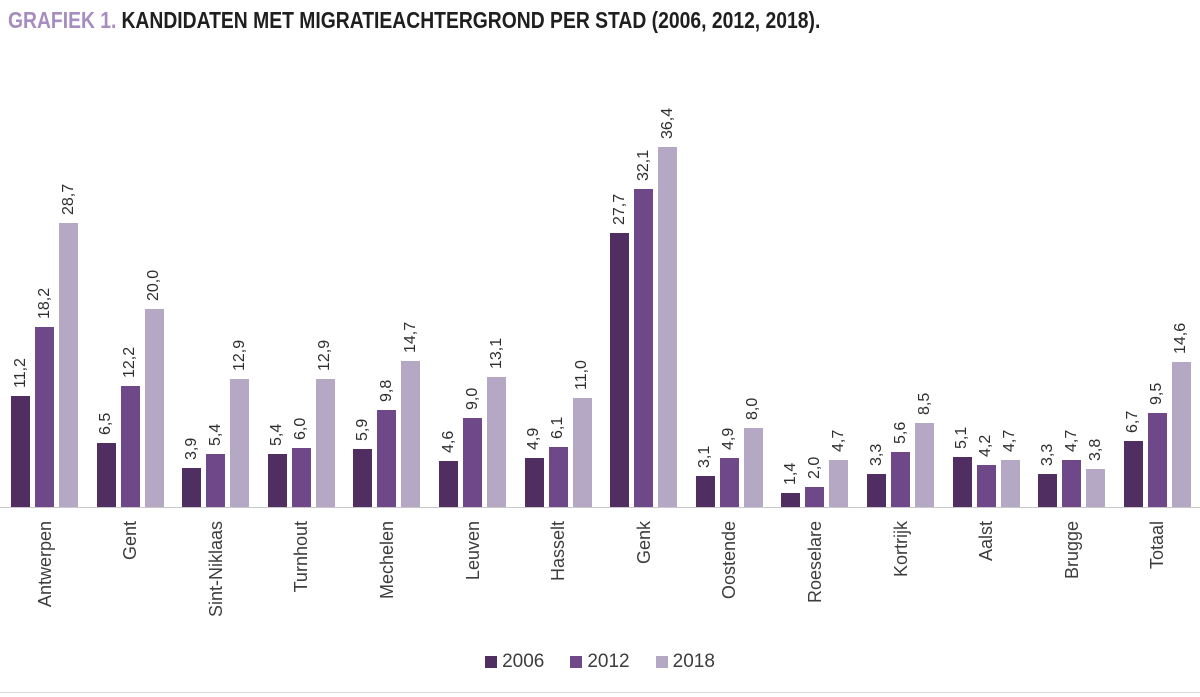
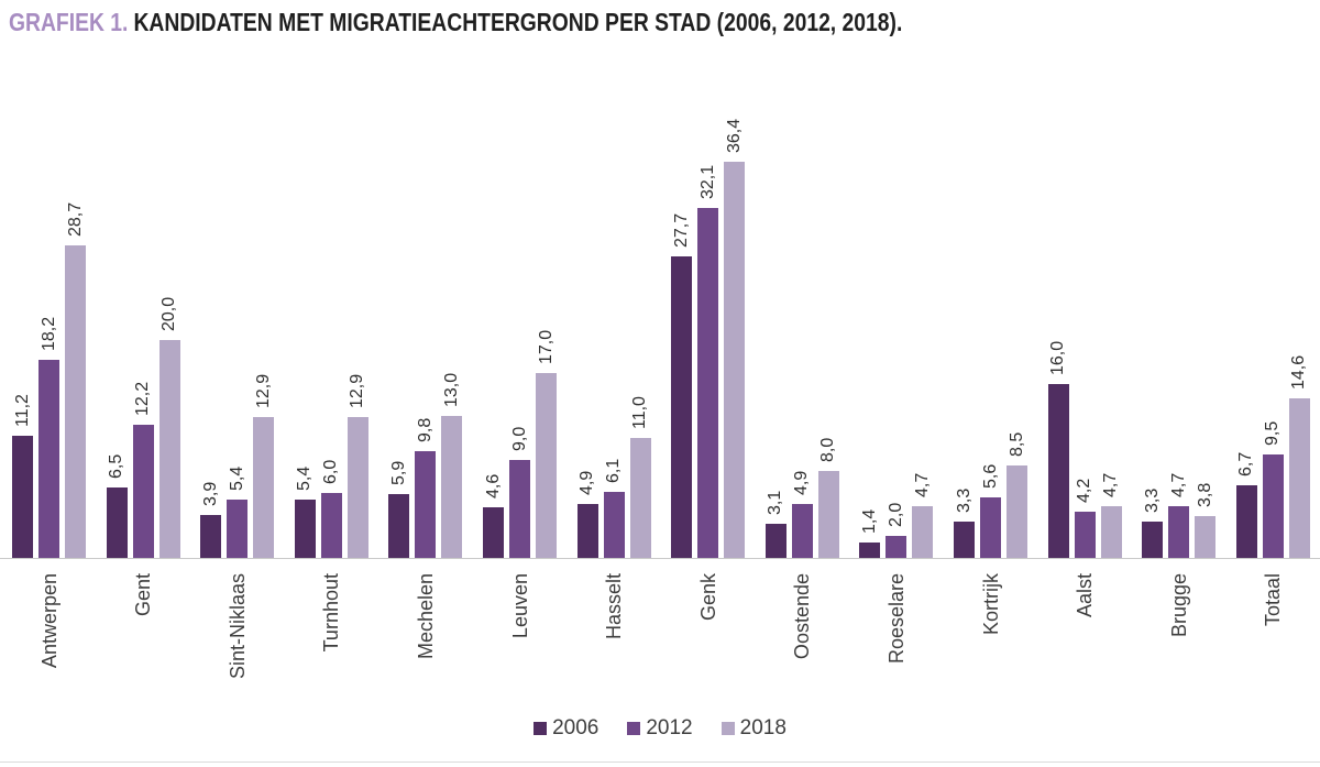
2018/Mechelen: 14,7 -> 13,0
2018/Leuven: 13,1 -> 17,0
2006/Aalst: 5,1 -> 16,0
